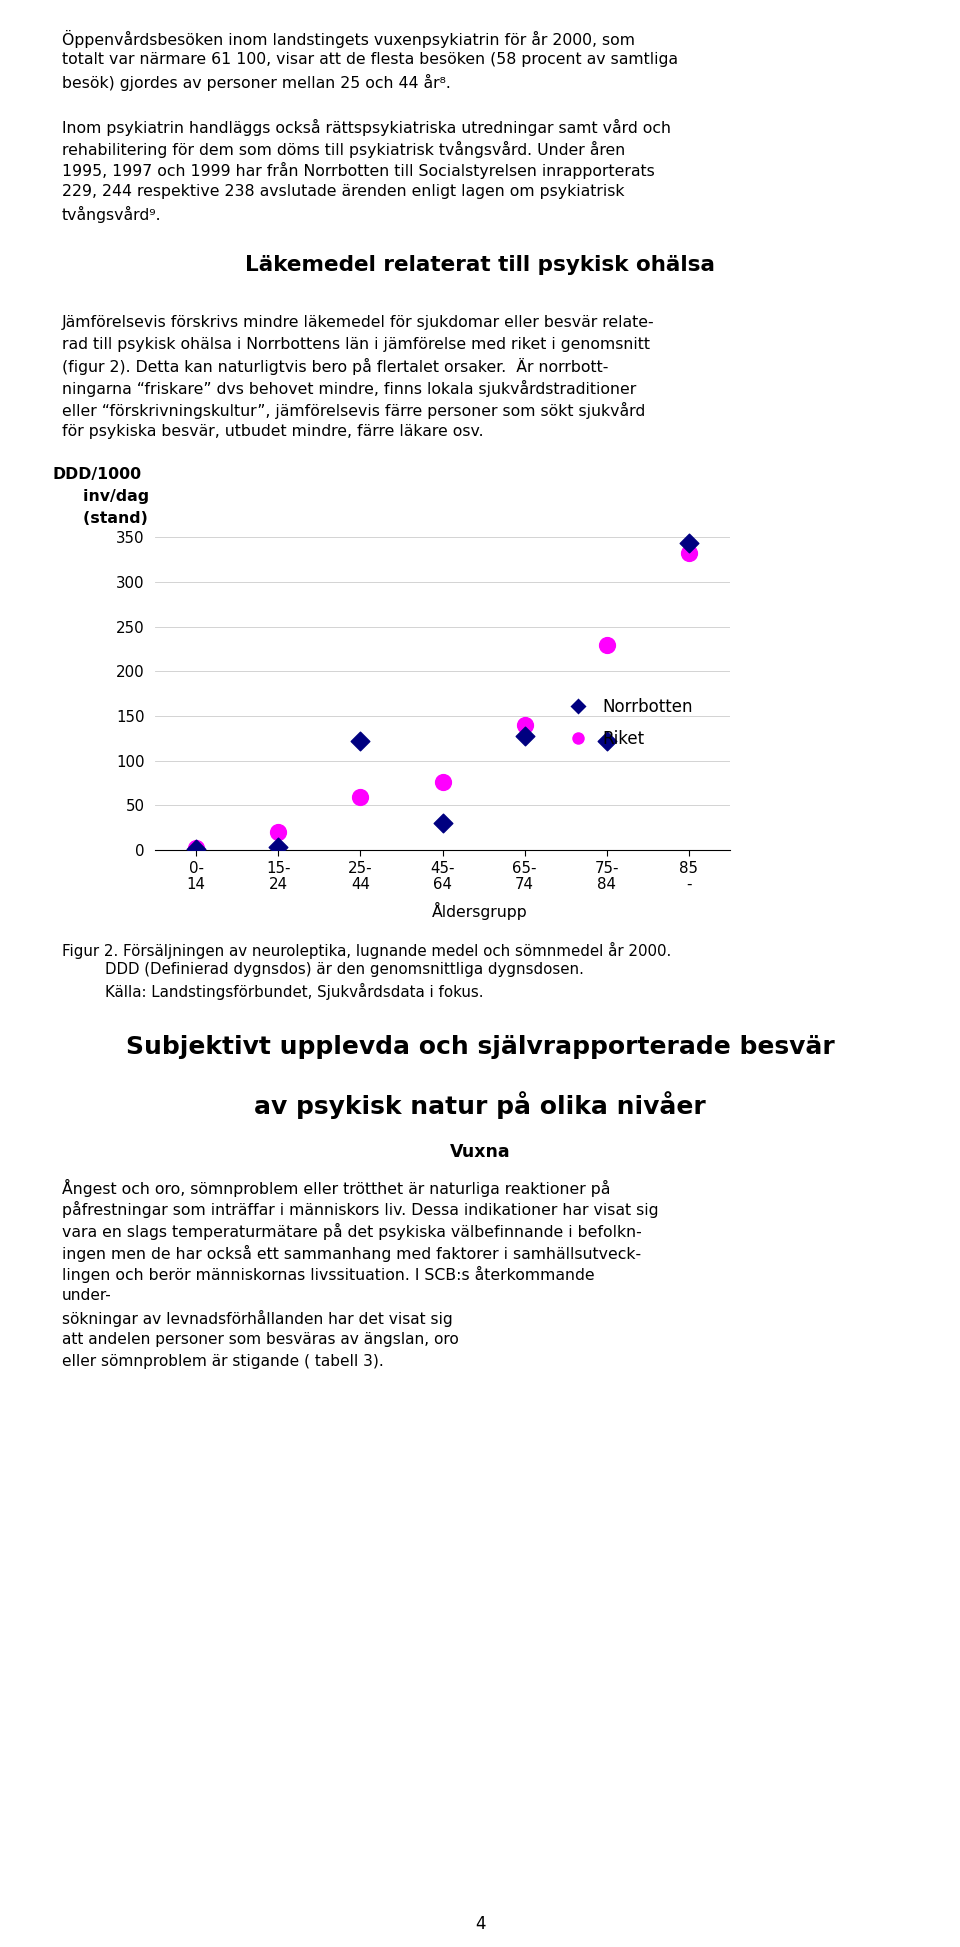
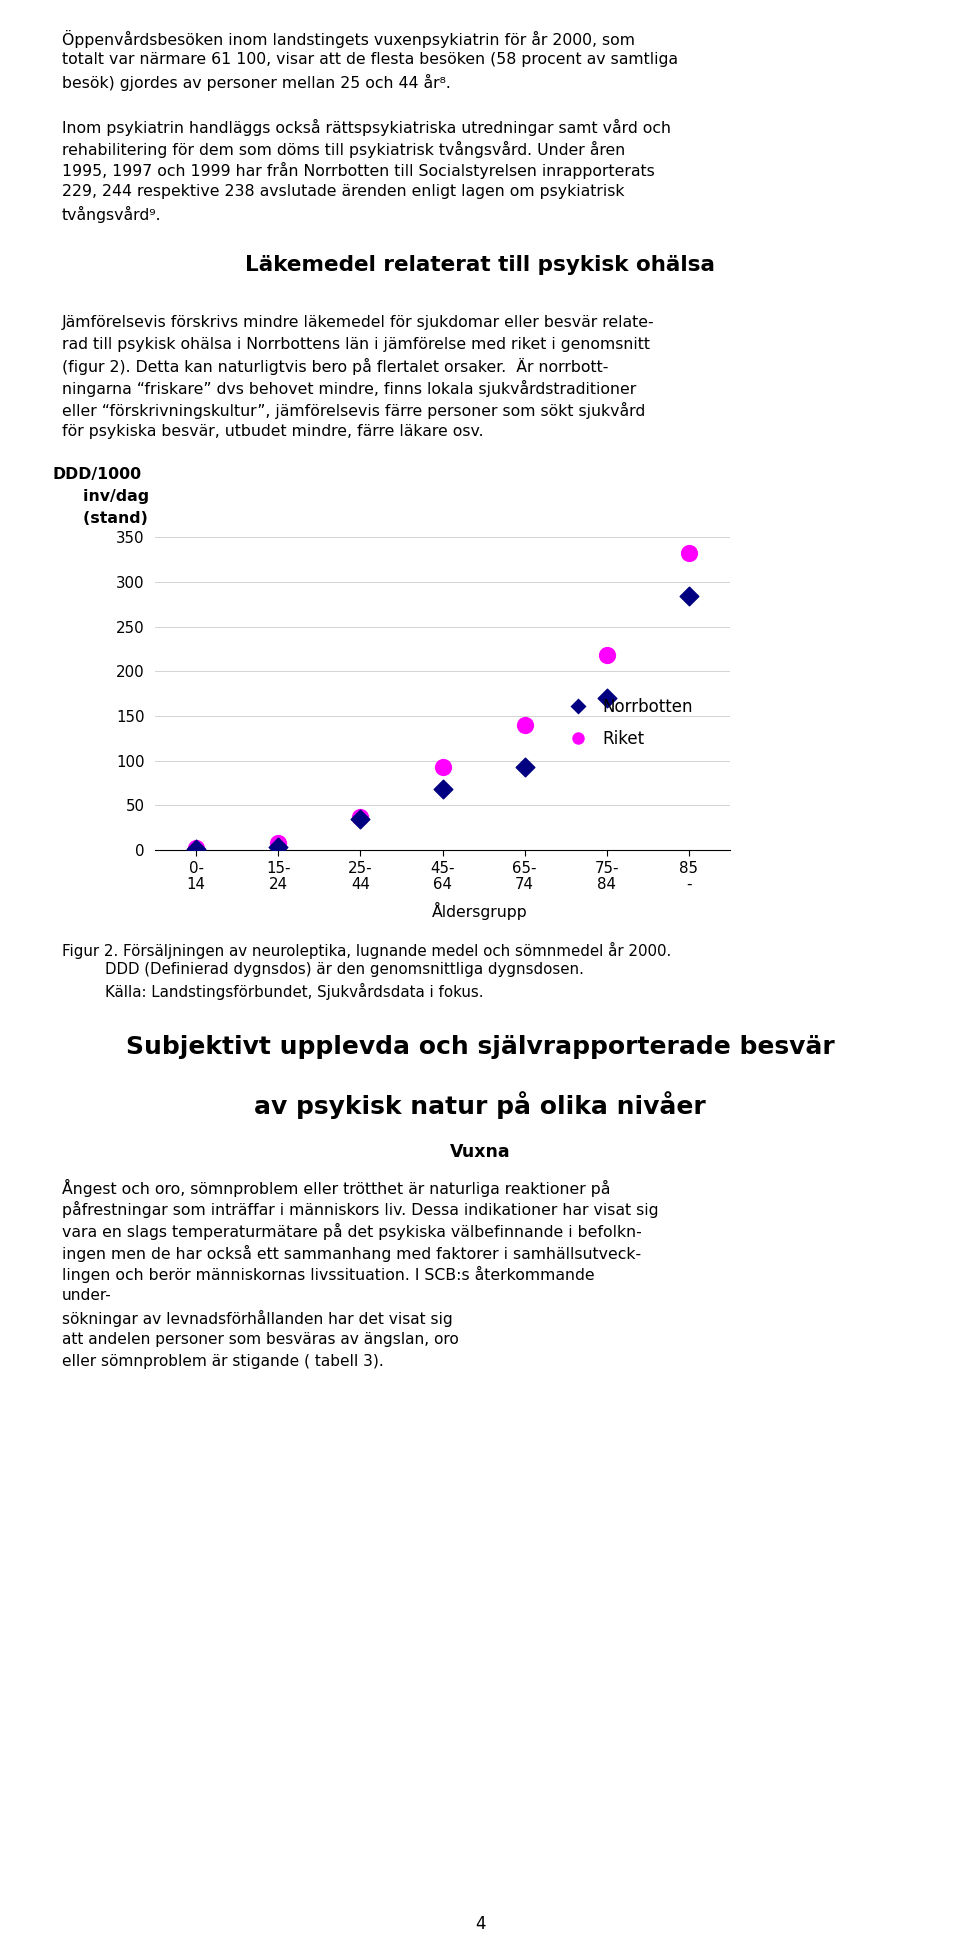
Riket/15- 24: 20 -> 8
Norrbotten/25- 44: 122 -> 35
Riket/25- 44: 60 -> 37
Norrbotten/45- 64: 30 -> 68
Riket/45- 64: 76 -> 93
Norrbotten/65- 74: 128 -> 93
Norrbotten/75- 84: 122 -> 170
Riket/75- 84: 230 -> 218
Norrbotten/85 -: 344 -> 285
